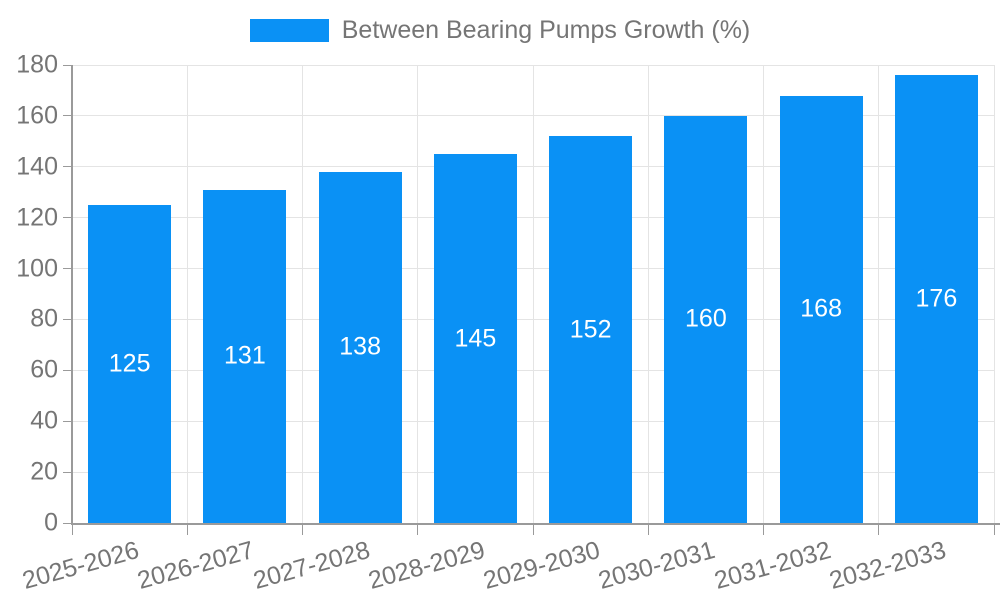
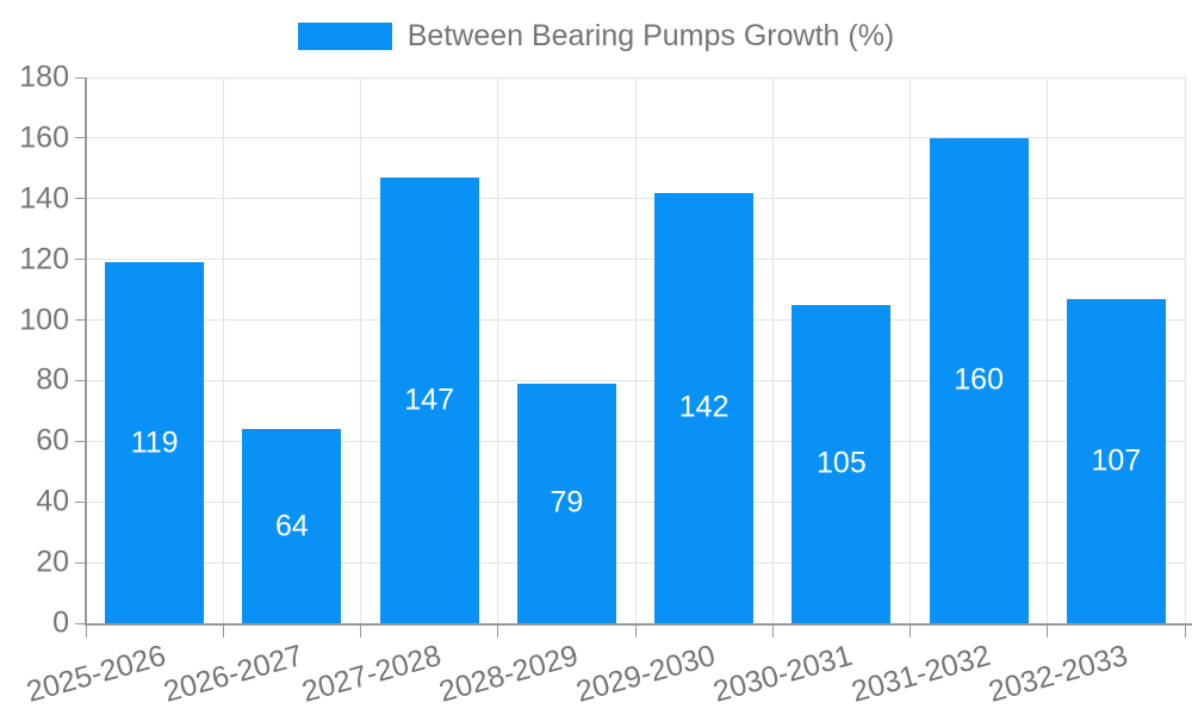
2025-2026: 125 -> 119
2026-2027: 131 -> 64
2027-2028: 138 -> 147
2028-2029: 145 -> 79
2029-2030: 152 -> 142
2030-2031: 160 -> 105
2031-2032: 168 -> 160
2032-2033: 176 -> 107
